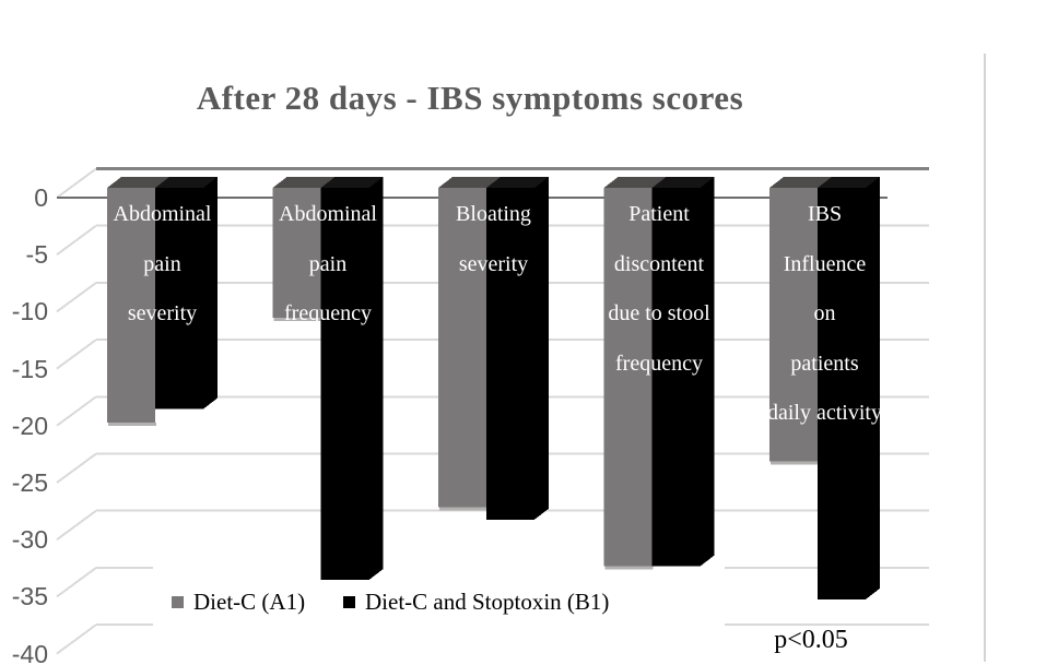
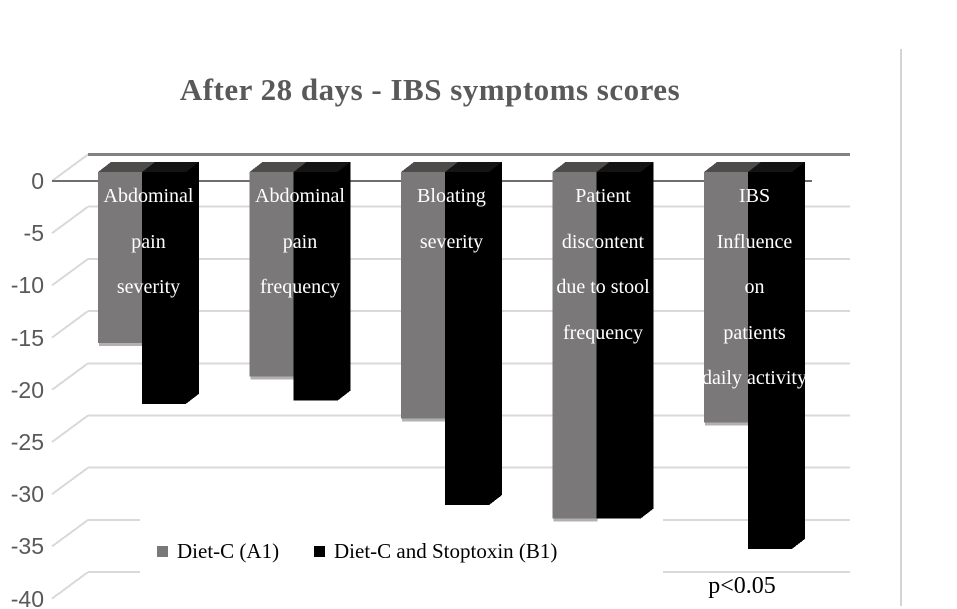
Diet-C (A1)/Abdominal pain severity: -20.6 -> -16.4
Diet-C and Stoptoxin (B1)/Abdominal pain severity: -19.4 -> -22.2
Diet-C (A1)/Abdominal pain frequency: -11.4 -> -19.6
Diet-C and Stoptoxin (B1)/Abdominal pain frequency: -34.4 -> -21.9
Diet-C (A1)/Bloating severity: -28.0 -> -23.6
Diet-C and Stoptoxin (B1)/Bloating severity: -29.1 -> -31.9
